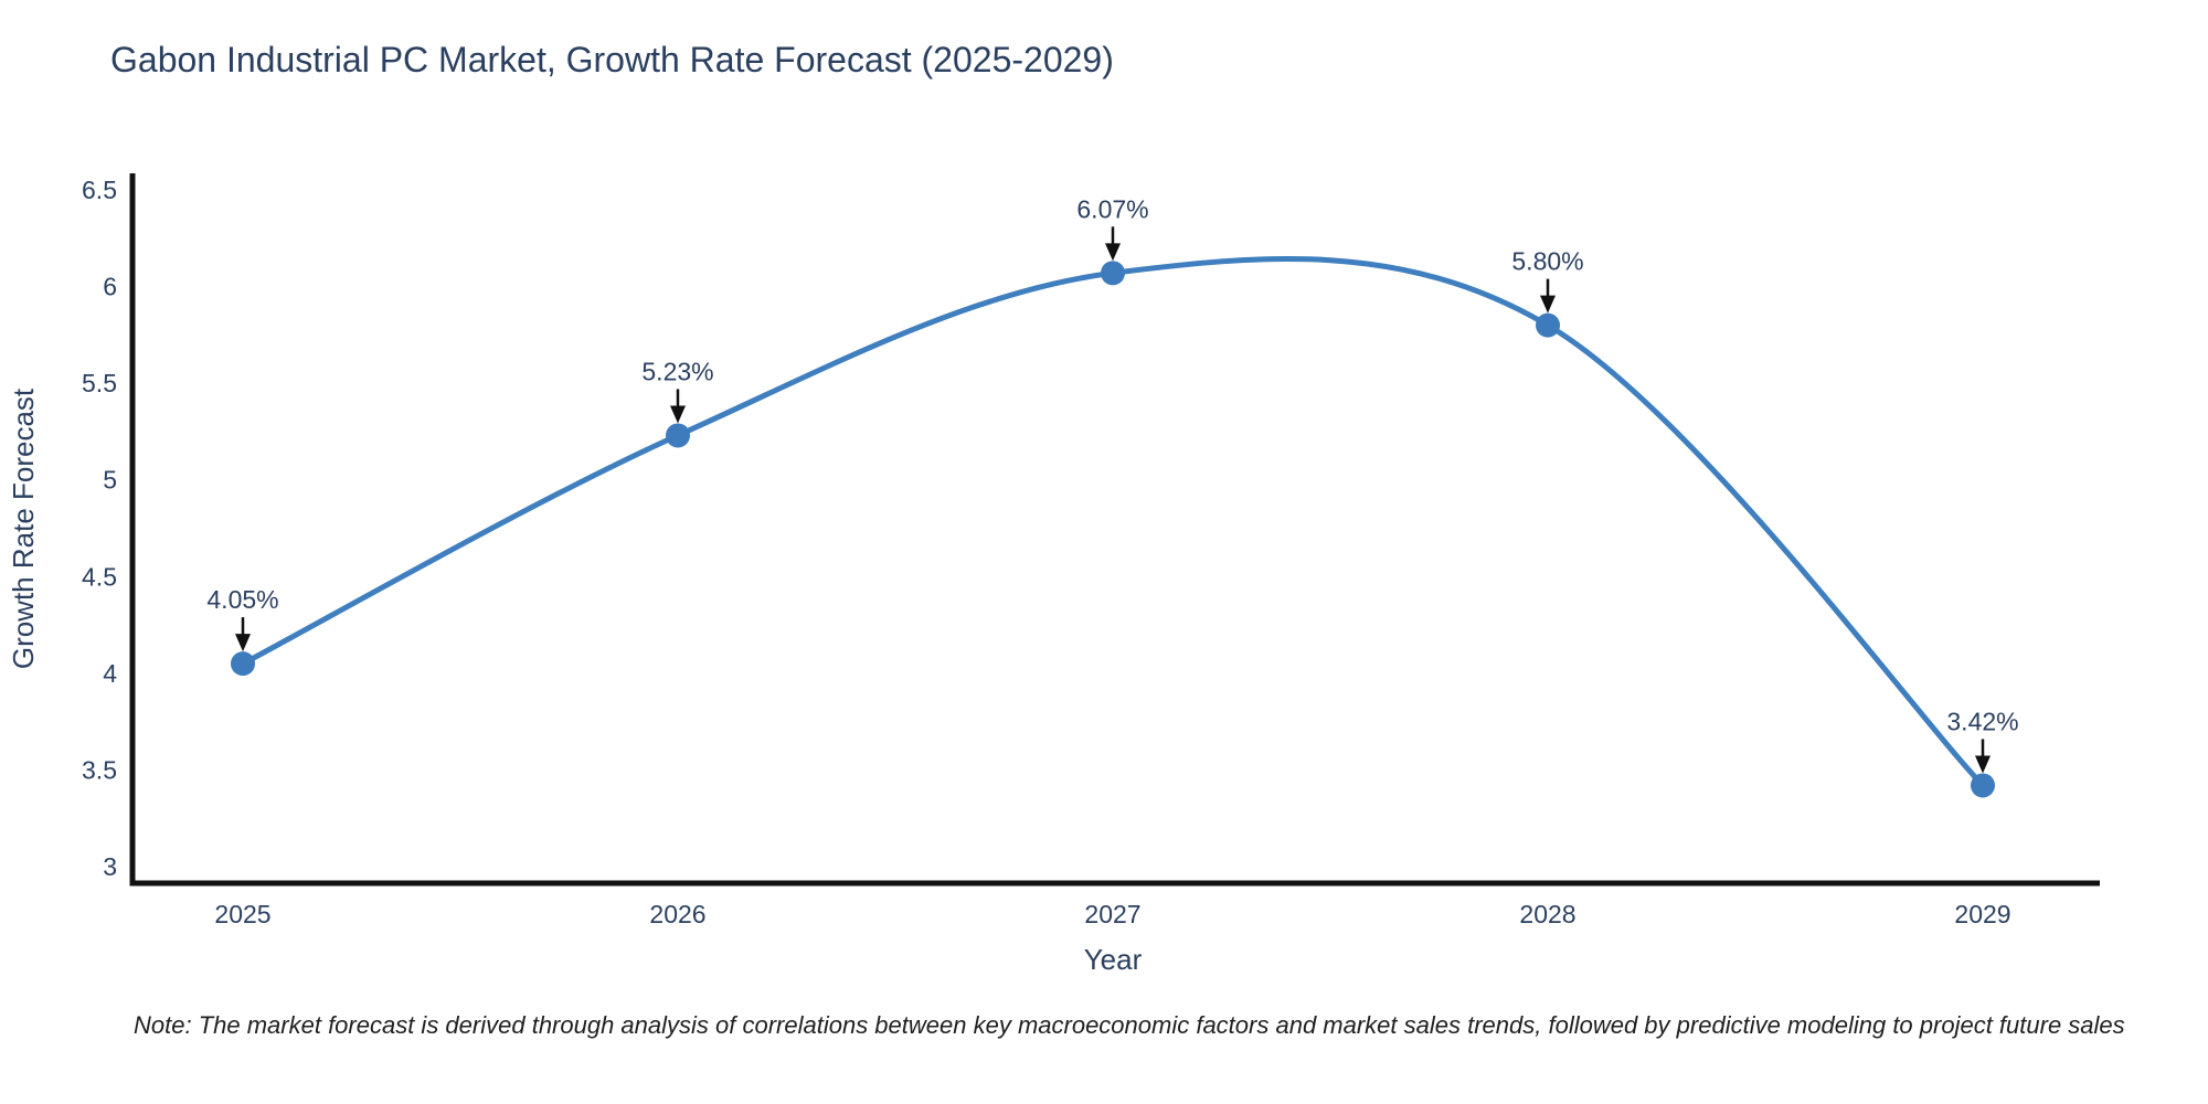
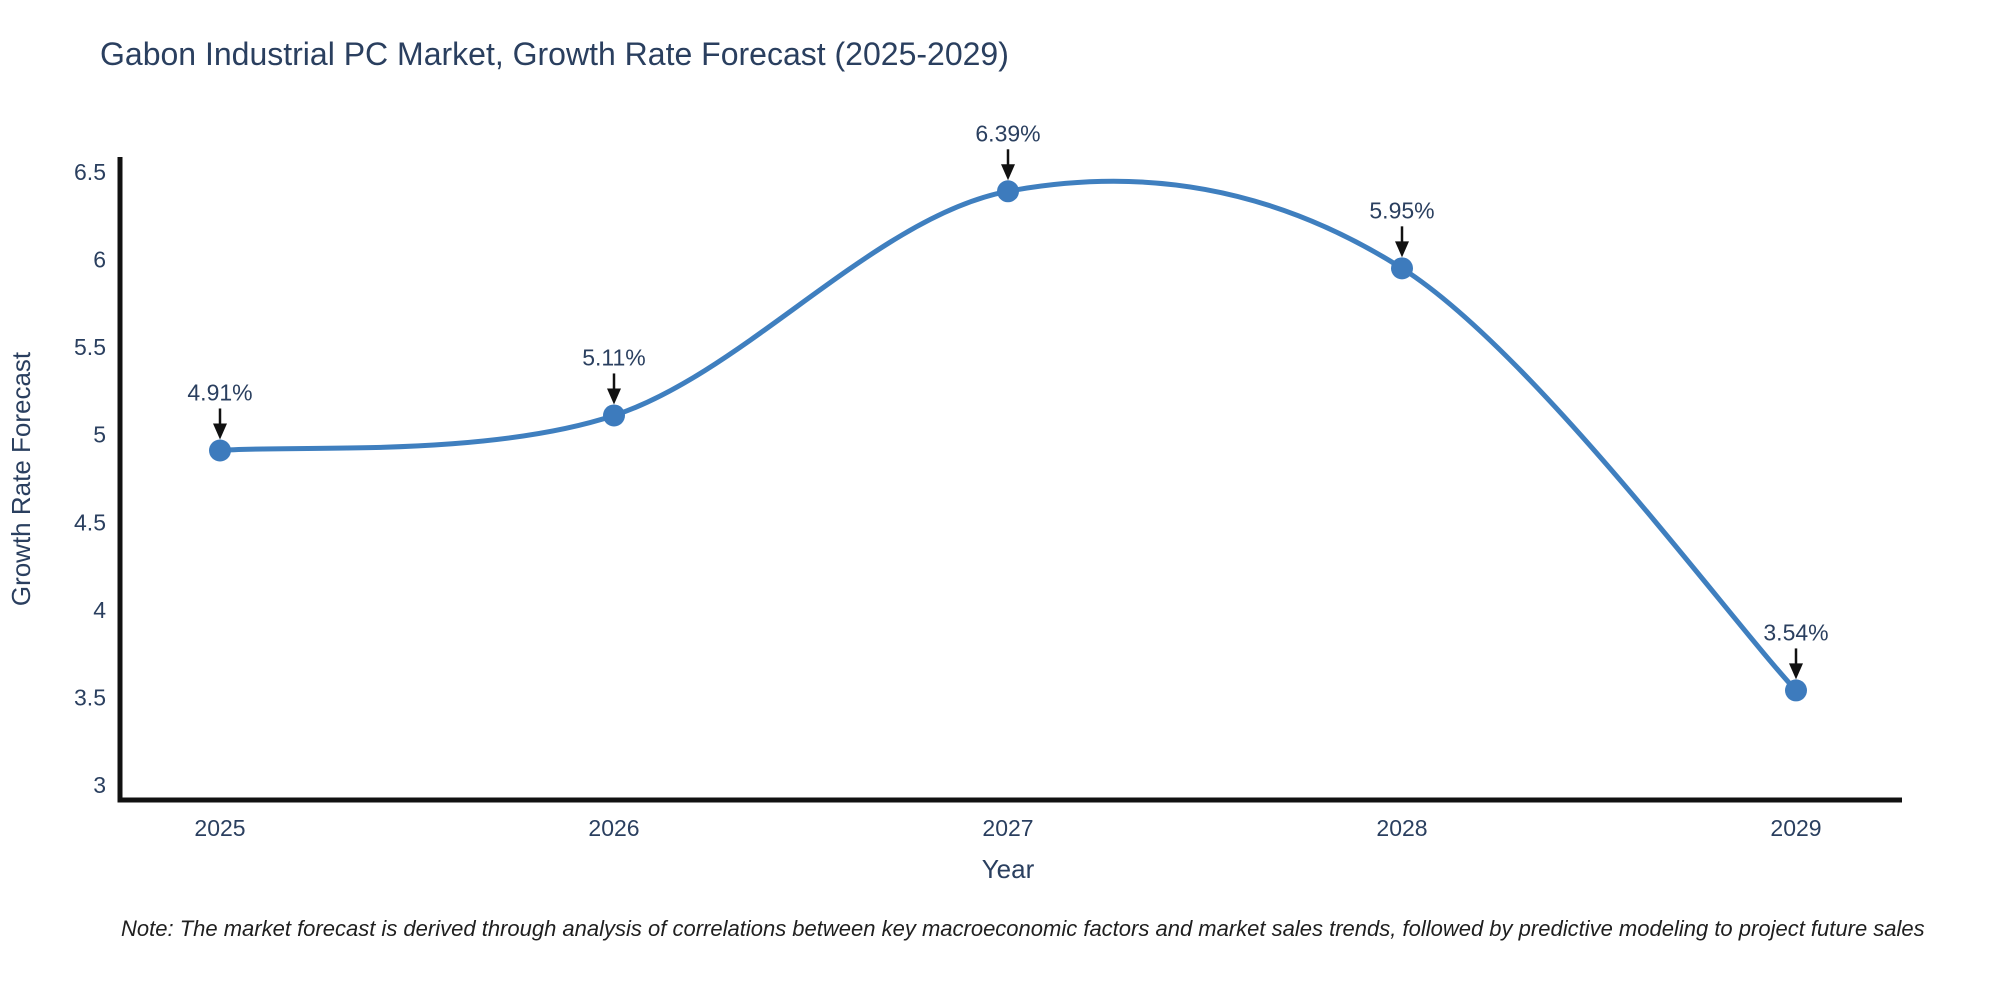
2025: 4.05% -> 4.91%
2026: 5.23% -> 5.11%
2027: 6.07% -> 6.39%
2028: 5.80% -> 5.95%
2029: 3.42% -> 3.54%
